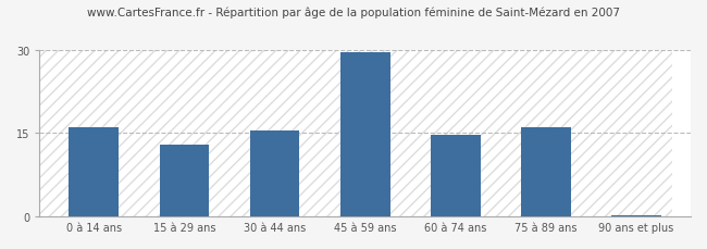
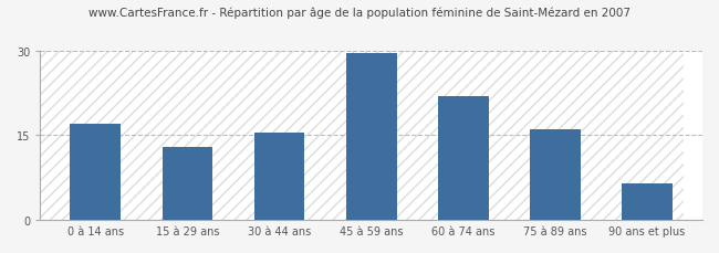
0 à 14 ans: 16.0 -> 17.0
60 à 74 ans: 14.7 -> 22.0
90 ans et plus: 0.3 -> 6.4
